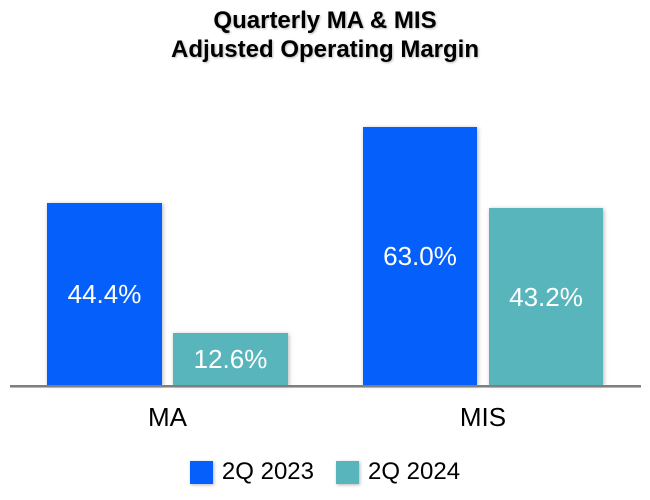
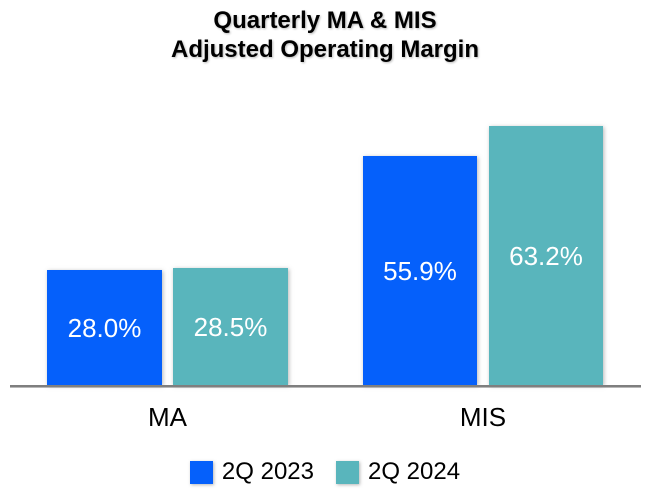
2Q 2023/MA: 44.4% -> 28.0%
2Q 2024/MA: 12.6% -> 28.5%
2Q 2023/MIS: 63.0% -> 55.9%
2Q 2024/MIS: 43.2% -> 63.2%
